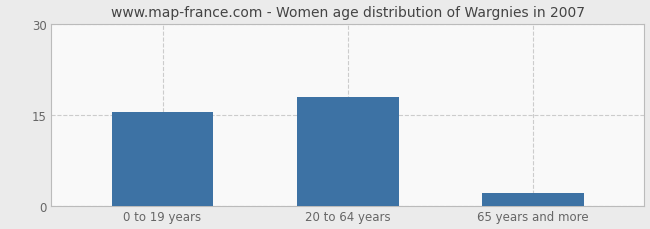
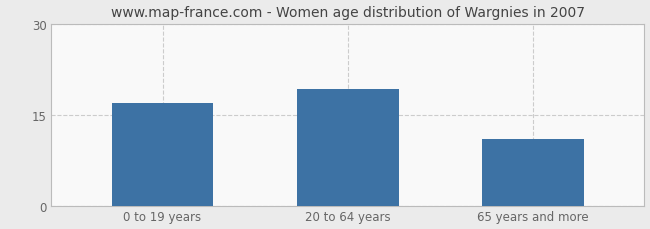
0 to 19 years: 15.5 -> 17.0
20 to 64 years: 18.0 -> 19.2
65 years and more: 2.0 -> 11.0
